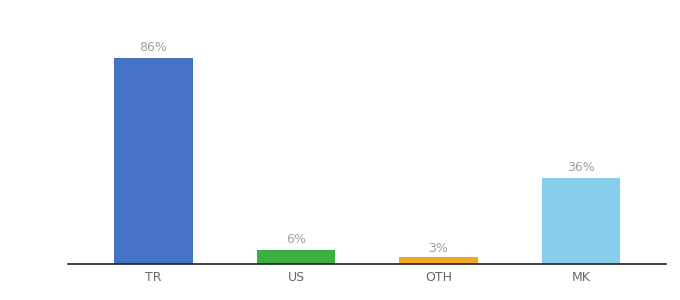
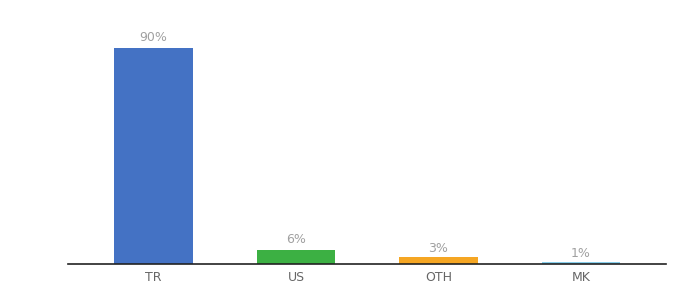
TR: 86% -> 90%
MK: 36% -> 1%
